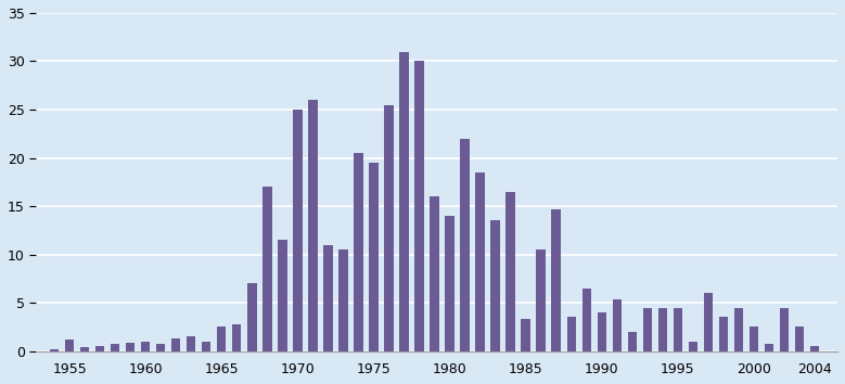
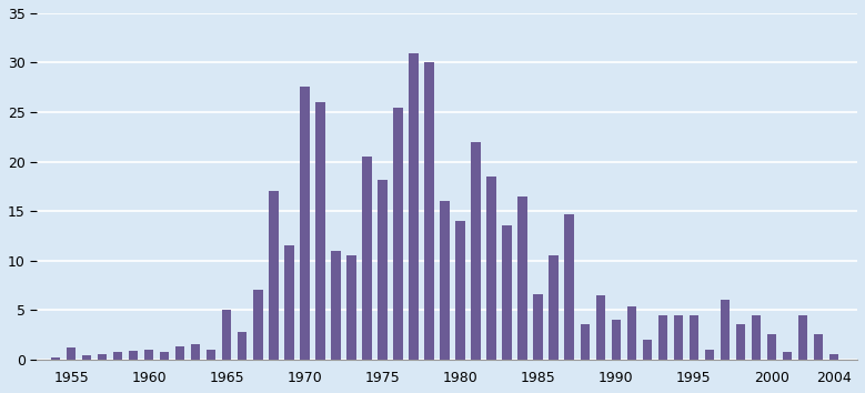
1965: 2.5 -> 5.0
1970: 25.0 -> 27.6
1975: 19.5 -> 18.2
1985: 3.3 -> 6.6
